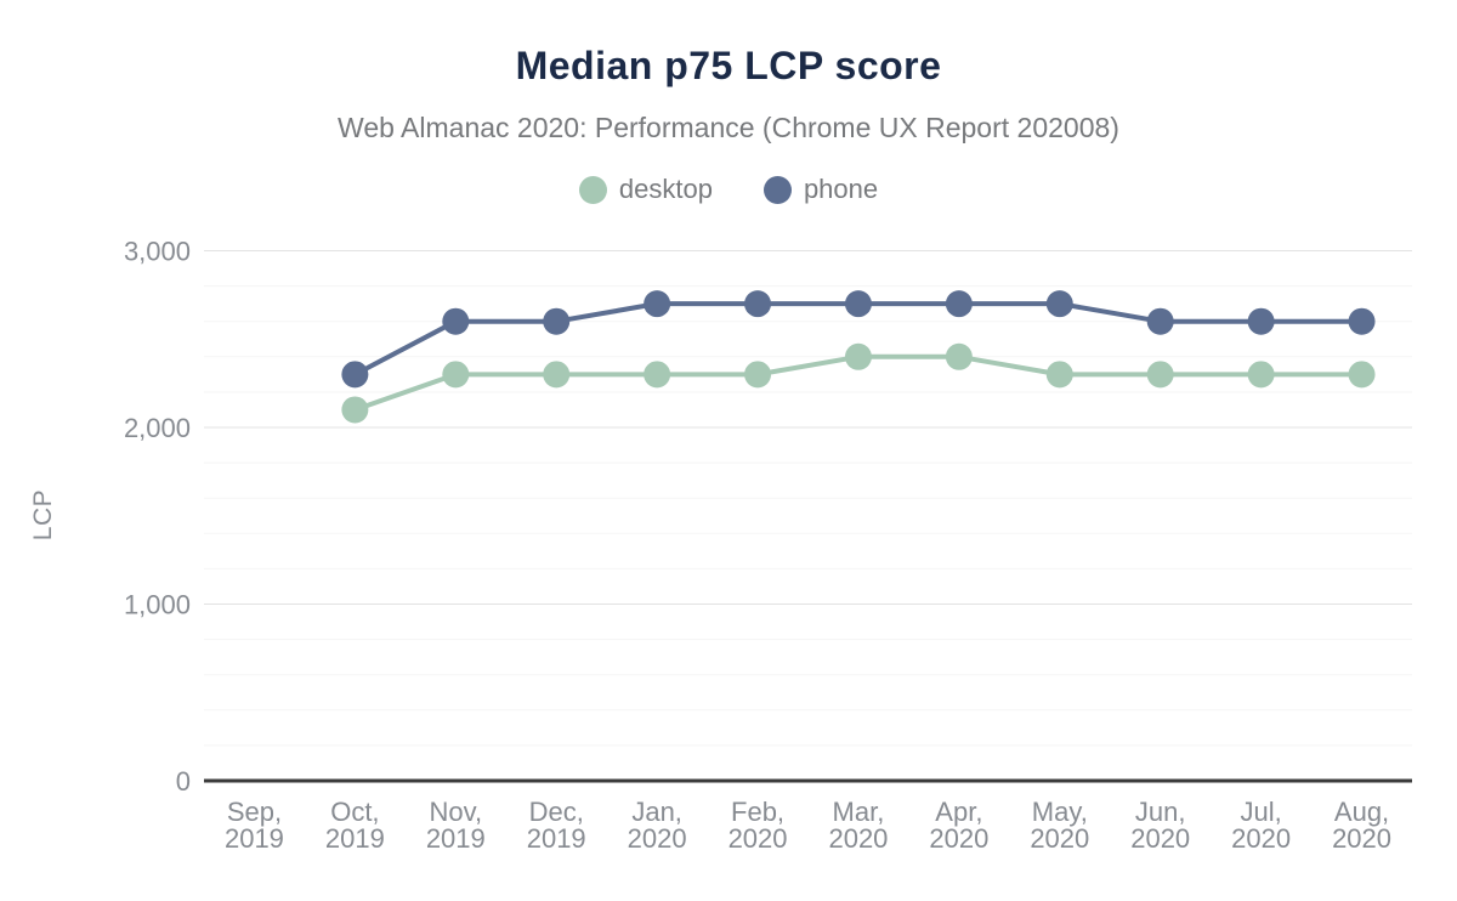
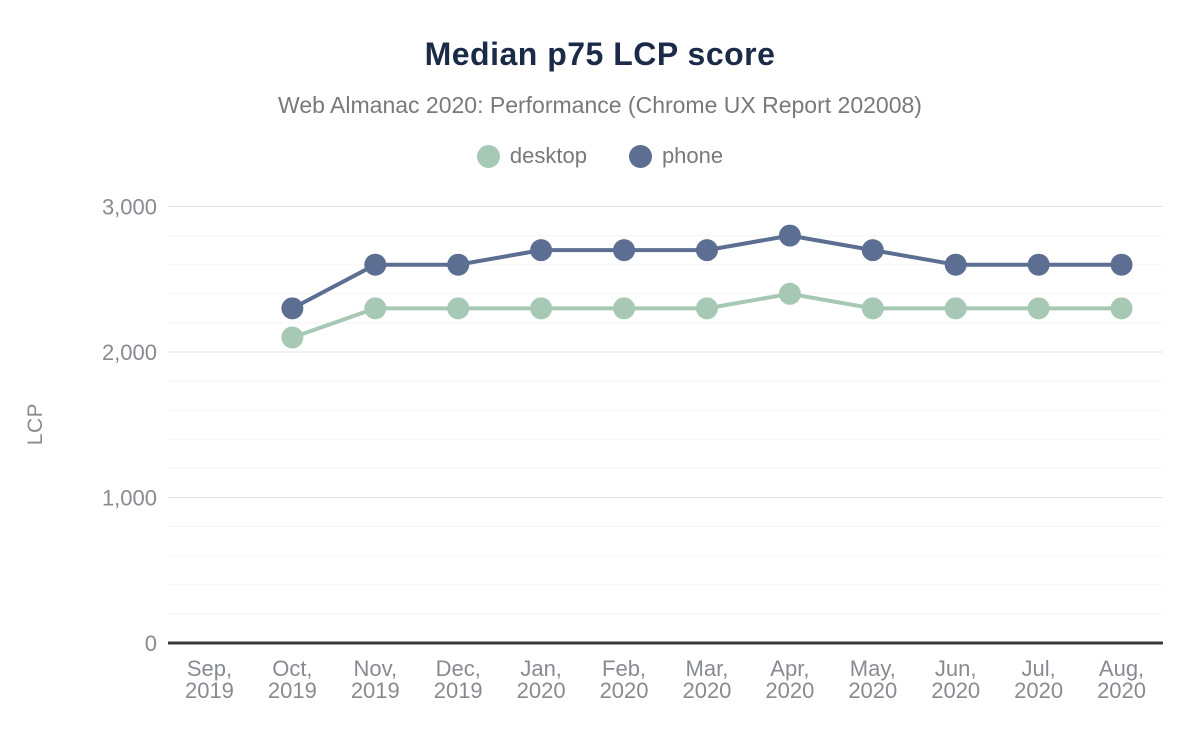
desktop/Mar, 2020: 2400 -> 2300
phone/Apr, 2020: 2700 -> 2800
